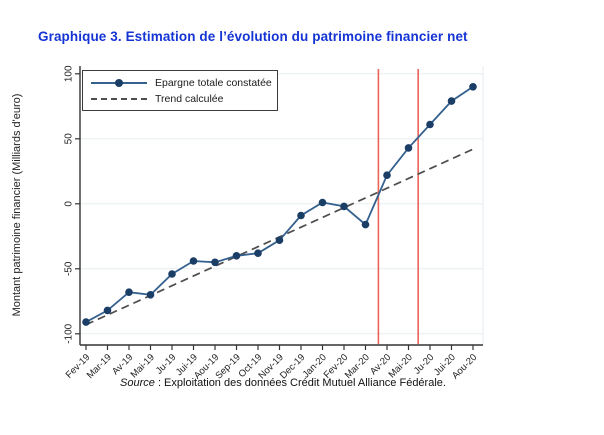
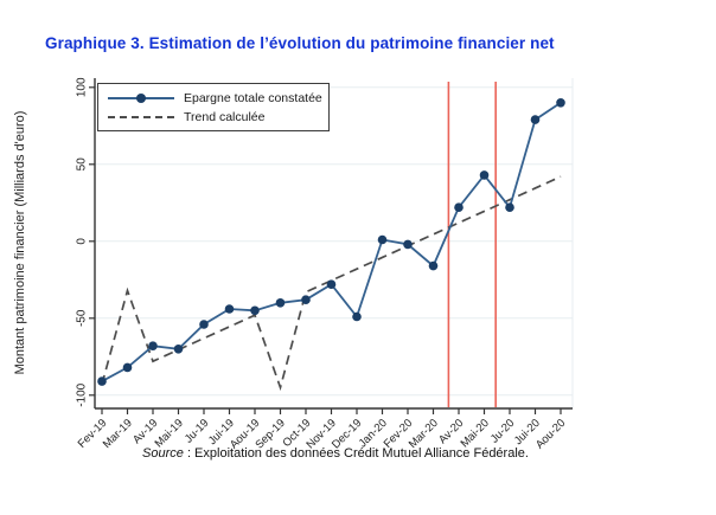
Trend calculée/Mar-19: -86 -> -32
Trend calculée/Sep-19: -40 -> -95
Epargne totale constatée/Dec-19: -9 -> -49
Epargne totale constatée/Ju-20: 61 -> 22
